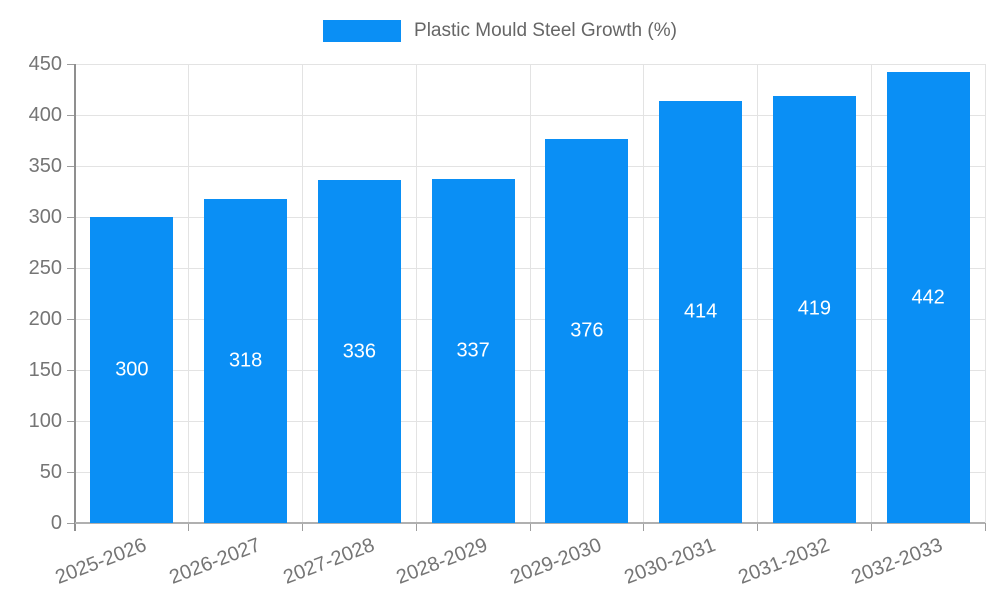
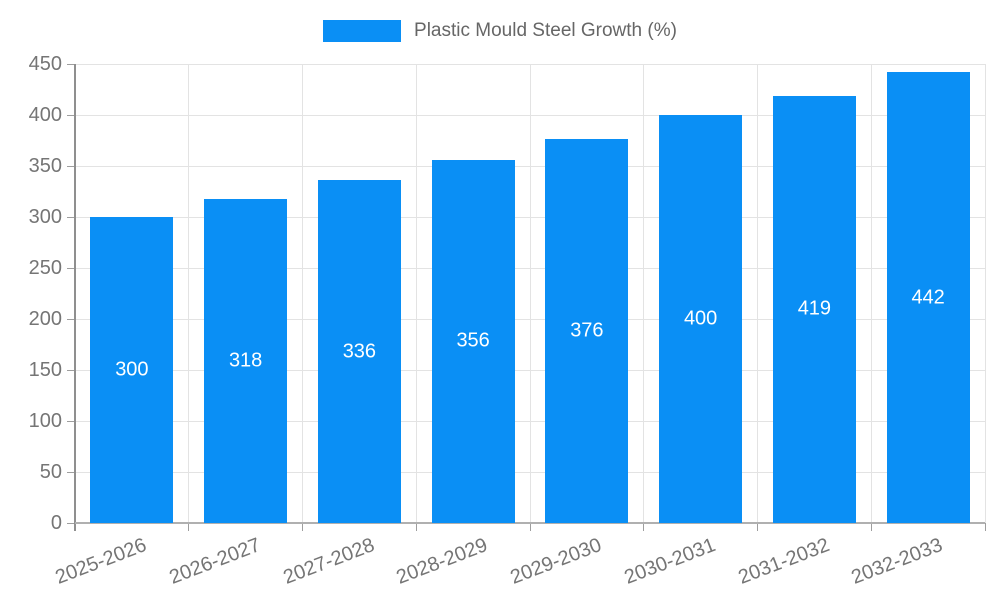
2028-2029: 337 -> 356
2030-2031: 414 -> 400
